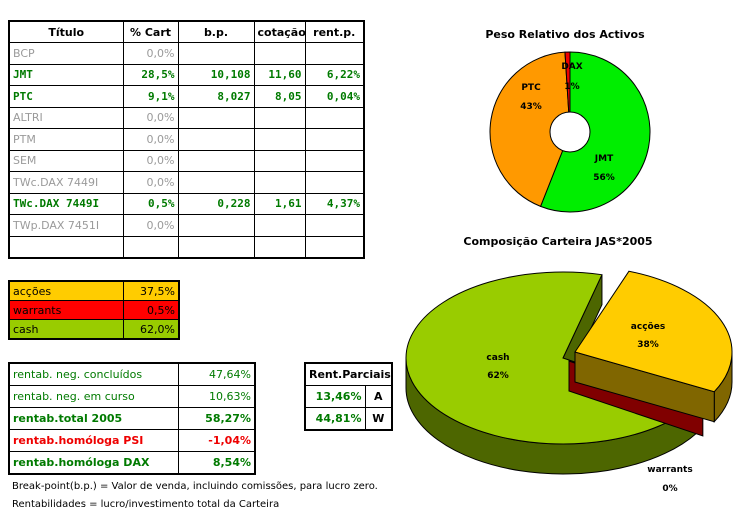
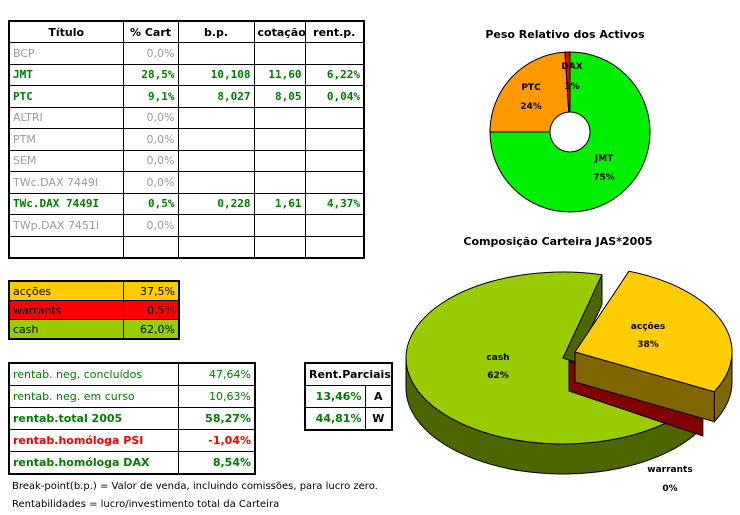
Peso Relativo dos Activos/JMT: 56% -> 75%
Peso Relativo dos Activos/PTC: 43% -> 24%
